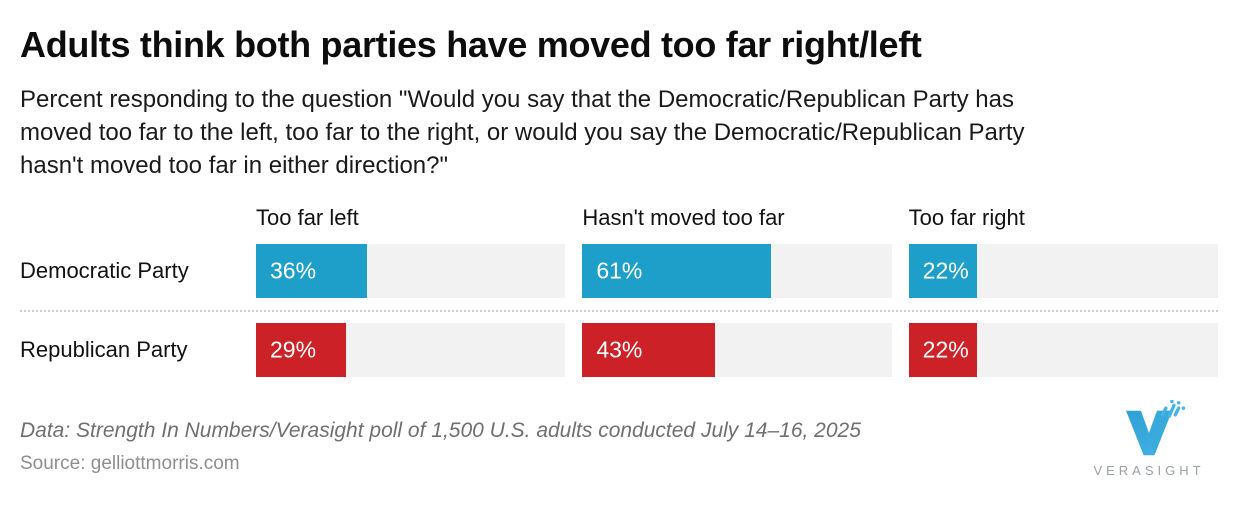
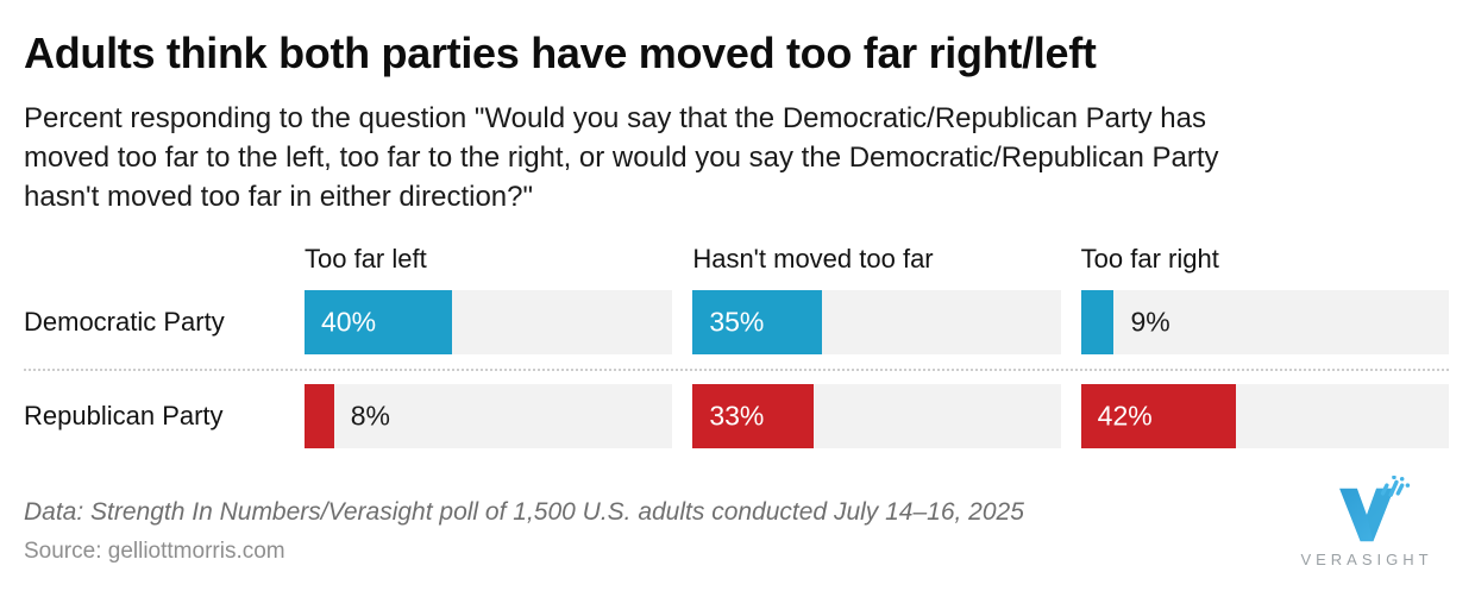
Democratic Party/Too far left: 36% -> 40%
Republican Party/Too far left: 29% -> 8%
Democratic Party/Hasn't moved too far: 61% -> 35%
Republican Party/Hasn't moved too far: 43% -> 33%
Democratic Party/Too far right: 22% -> 9%
Republican Party/Too far right: 22% -> 42%
